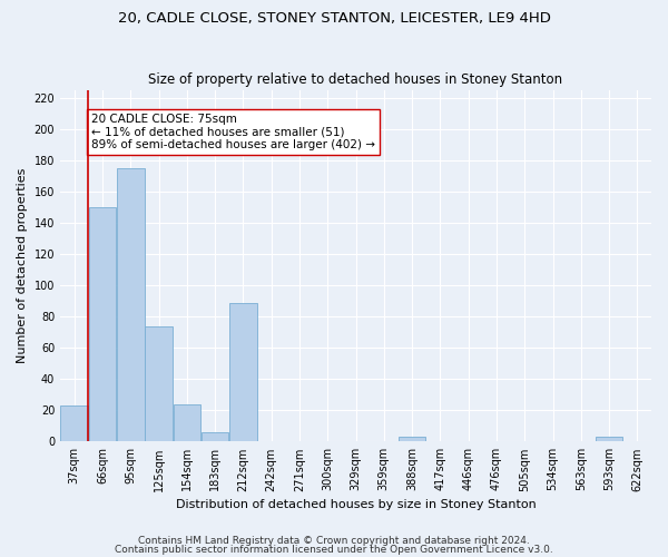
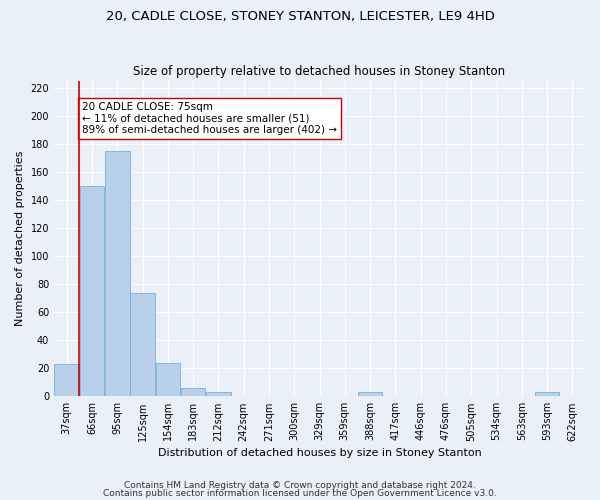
212sqm: 89 -> 3
